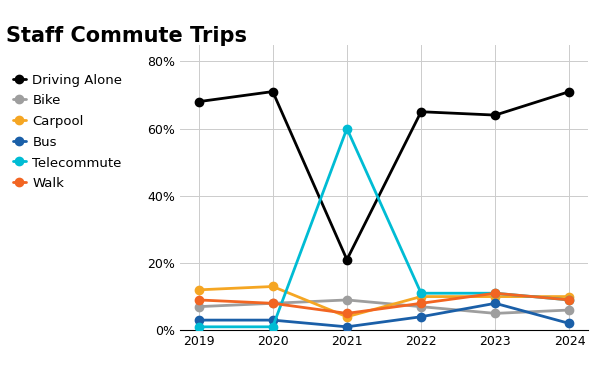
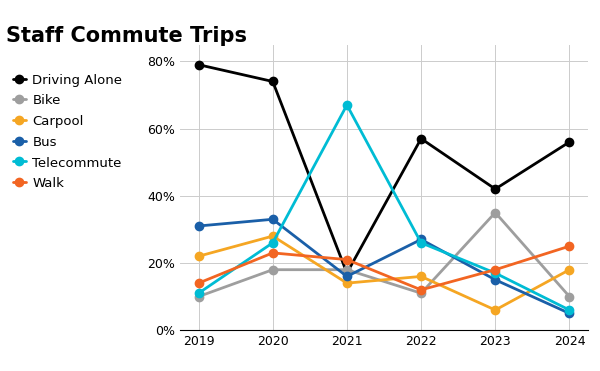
Driving Alone/2019: 68% -> 79%
Bike/2019: 7% -> 10%
Carpool/2019: 12% -> 22%
Bus/2019: 3% -> 31%
Telecommute/2019: 1% -> 11%
Walk/2019: 9% -> 14%
Driving Alone/2020: 71% -> 74%
Bike/2020: 8% -> 18%
Carpool/2020: 13% -> 28%
Bus/2020: 3% -> 33%
Telecommute/2020: 1% -> 26%
Walk/2020: 8% -> 23%
Driving Alone/2021: 21% -> 17%
Bike/2021: 9% -> 18%
Carpool/2021: 4% -> 14%
Bus/2021: 1% -> 16%
Telecommute/2021: 60% -> 67%
Walk/2021: 5% -> 21%
Driving Alone/2022: 65% -> 57%
Bike/2022: 7% -> 11%
Carpool/2022: 10% -> 16%
Bus/2022: 4% -> 27%
Telecommute/2022: 11% -> 26%
Walk/2022: 8% -> 12%
Driving Alone/2023: 64% -> 42%
Bike/2023: 5% -> 35%
Carpool/2023: 10% -> 6%
Bus/2023: 8% -> 15%
Telecommute/2023: 11% -> 17%
Walk/2023: 11% -> 18%
Driving Alone/2024: 71% -> 56%
Bike/2024: 6% -> 10%
Carpool/2024: 10% -> 18%
Bus/2024: 2% -> 5%
Telecommute/2024: 9% -> 6%
Walk/2024: 9% -> 25%
